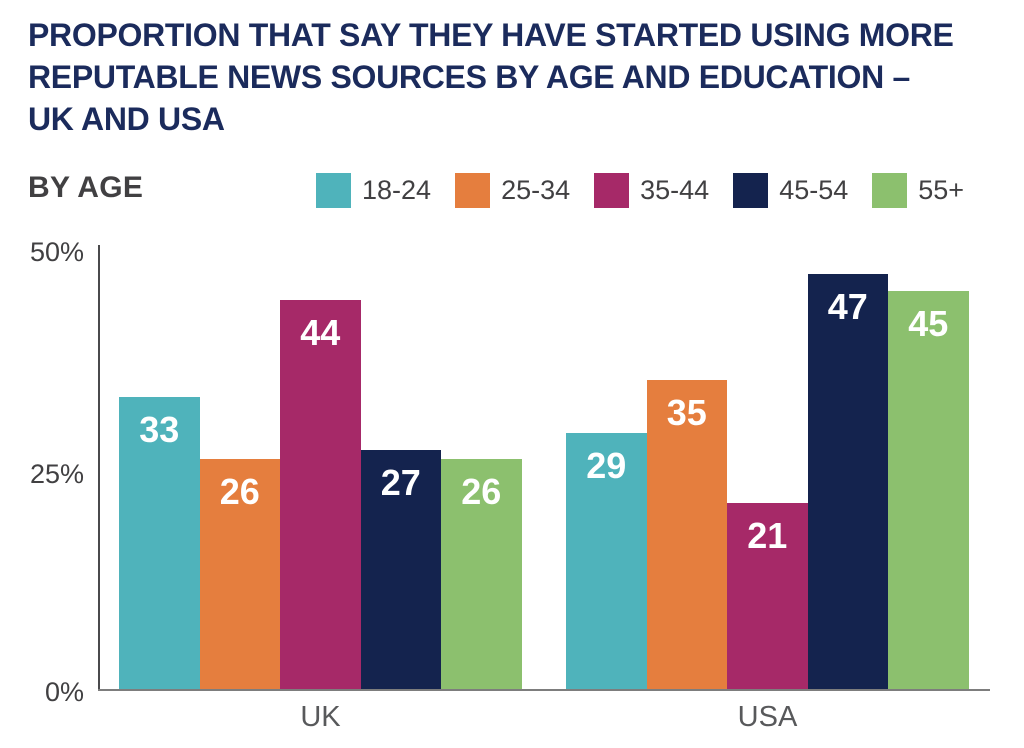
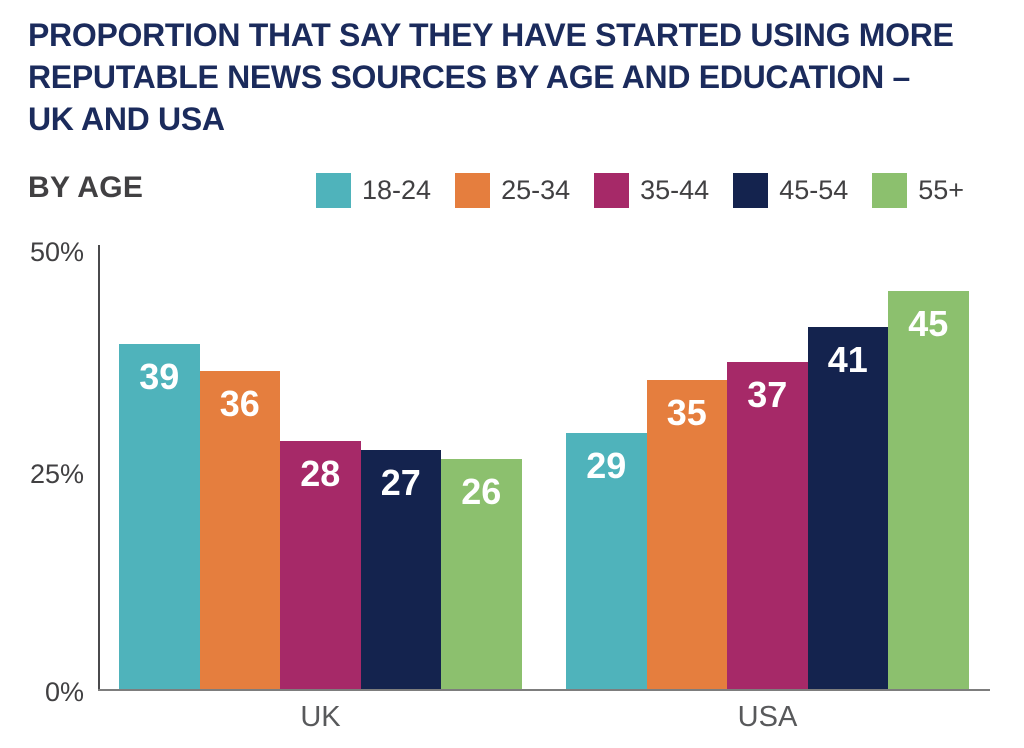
18-24/UK: 33 -> 39
25-34/UK: 26 -> 36
35-44/UK: 44 -> 28
35-44/USA: 21 -> 37
45-54/USA: 47 -> 41
